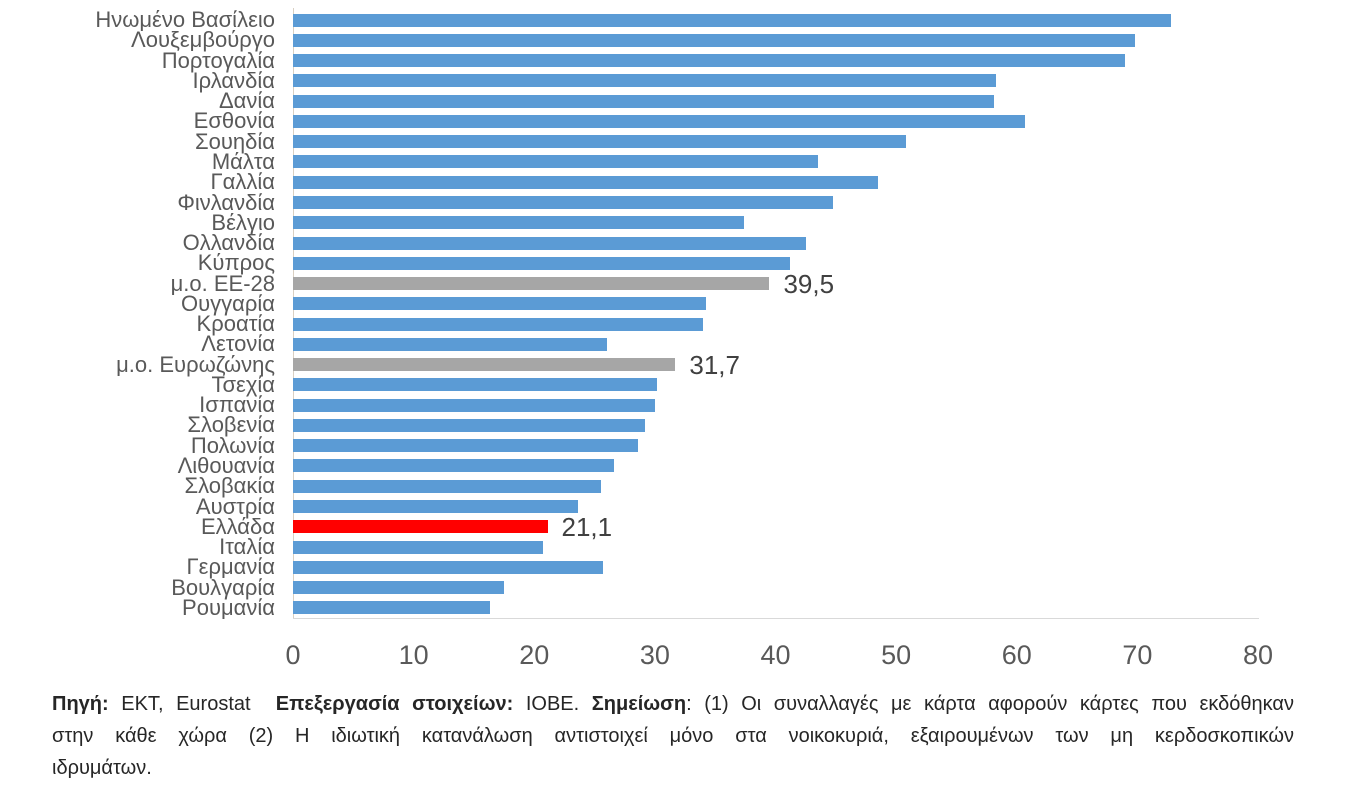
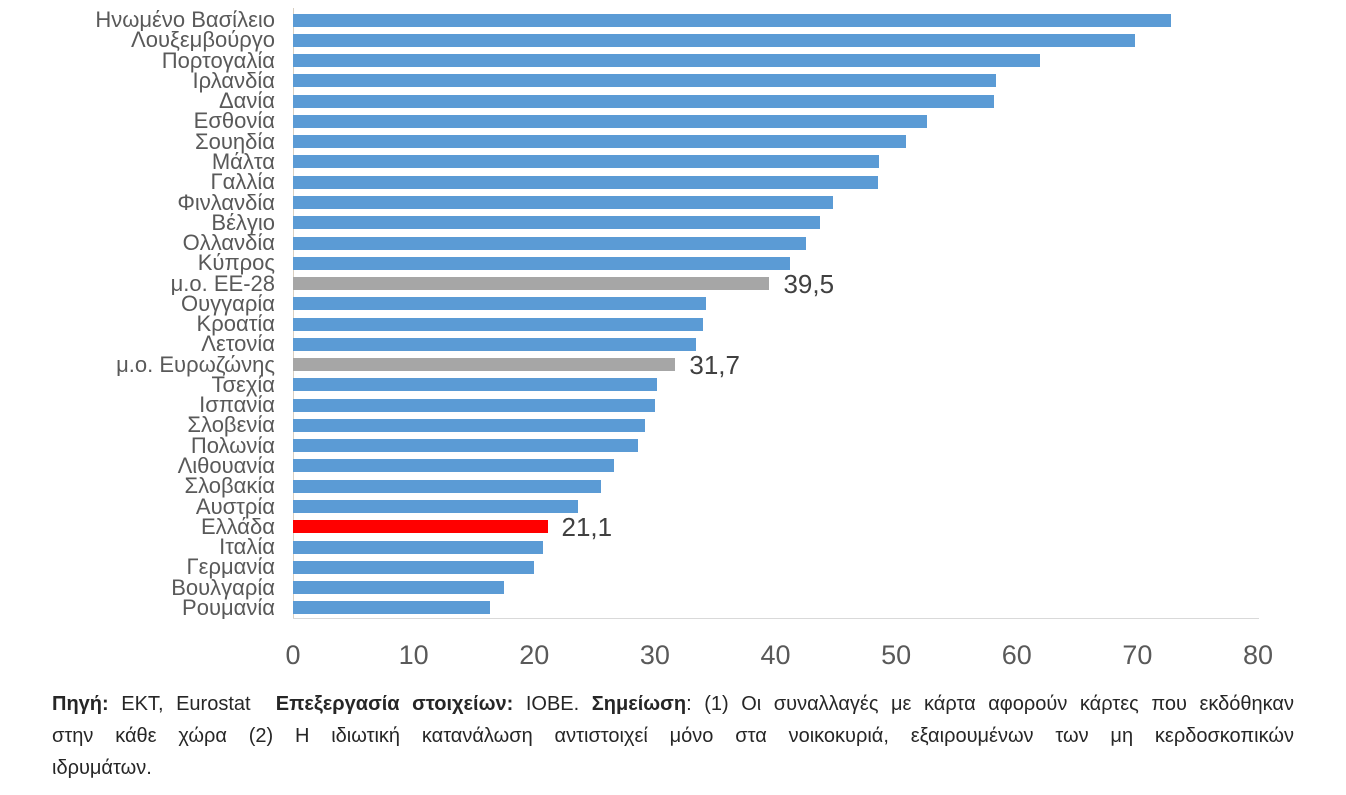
Πορτογαλία: 69.0 -> 61.9
Εσθονία: 60.7 -> 52.6
Μάλτα: 43.5 -> 48.6
Βέλγιο: 37.4 -> 43.7
Λετονία: 26.0 -> 33.4
Γερμανία: 25.7 -> 20.0
